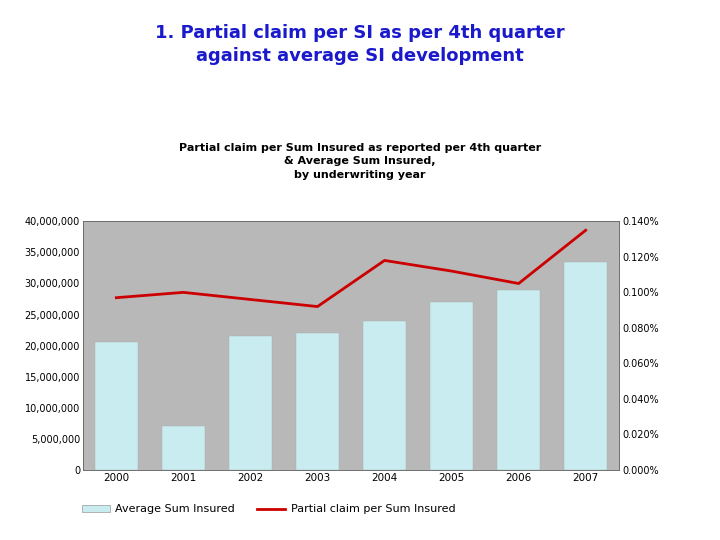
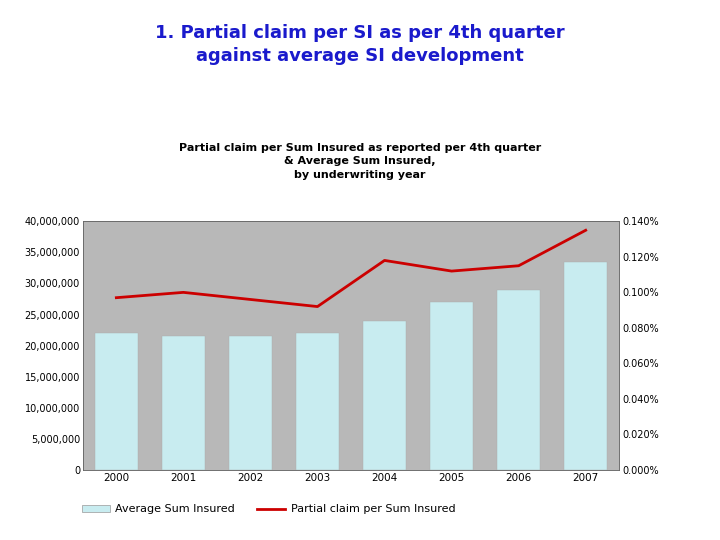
Average Sum Insured/2000: 20,600,000 -> 22,000,000
Average Sum Insured/2001: 7,000,000 -> 21,500,000
Partial claim per Sum Insured/2006: 0.105% -> 0.115%
